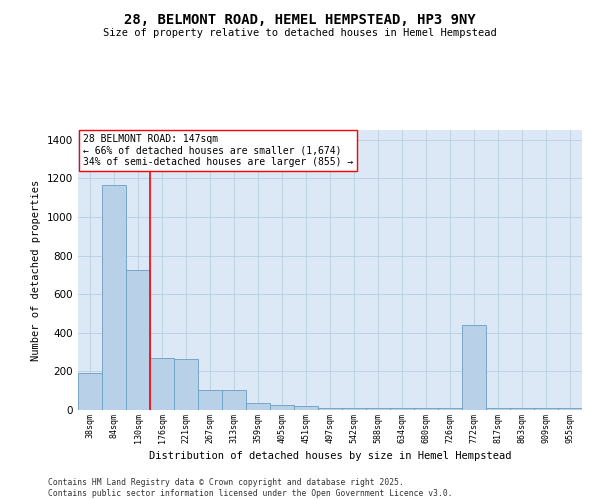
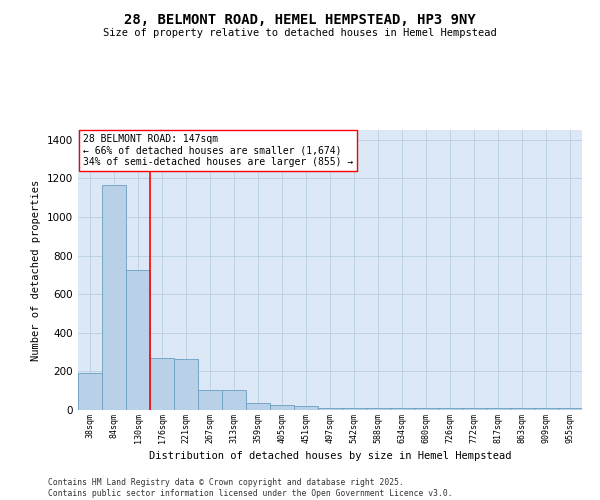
772sqm: 440 -> 10
